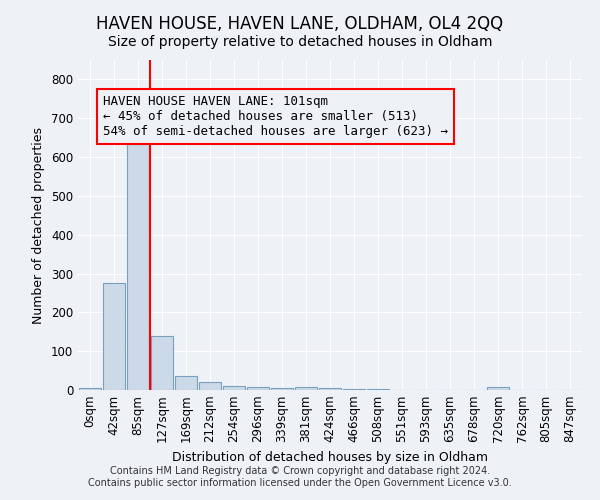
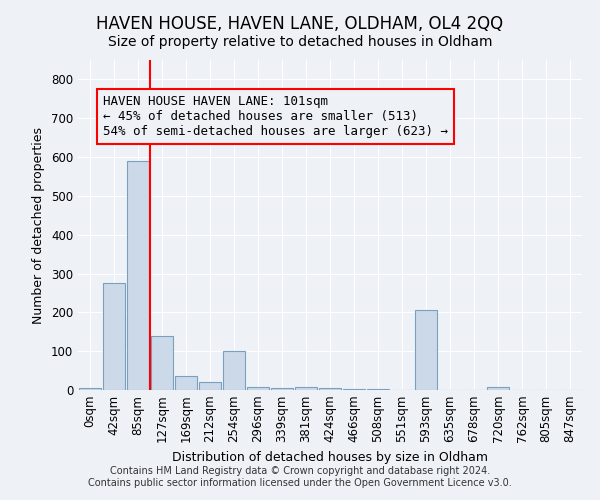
85sqm: 640 -> 590
254sqm: 11 -> 100
593sqm: 1 -> 205
